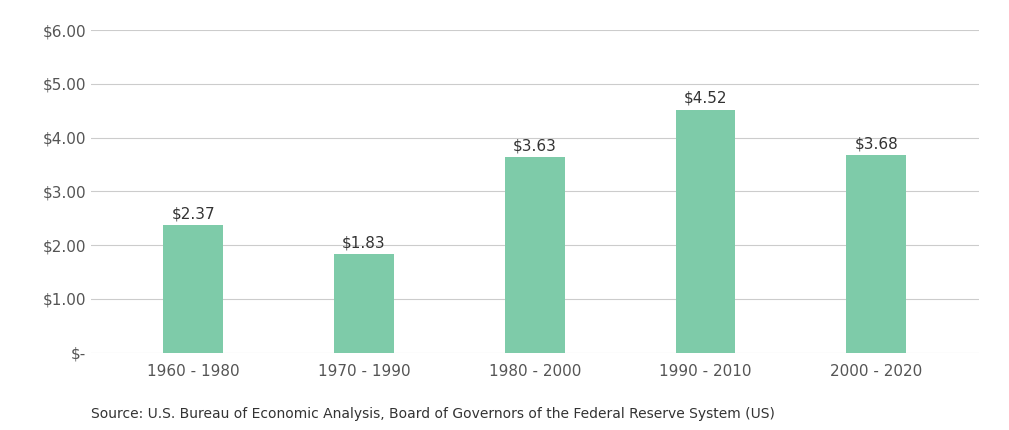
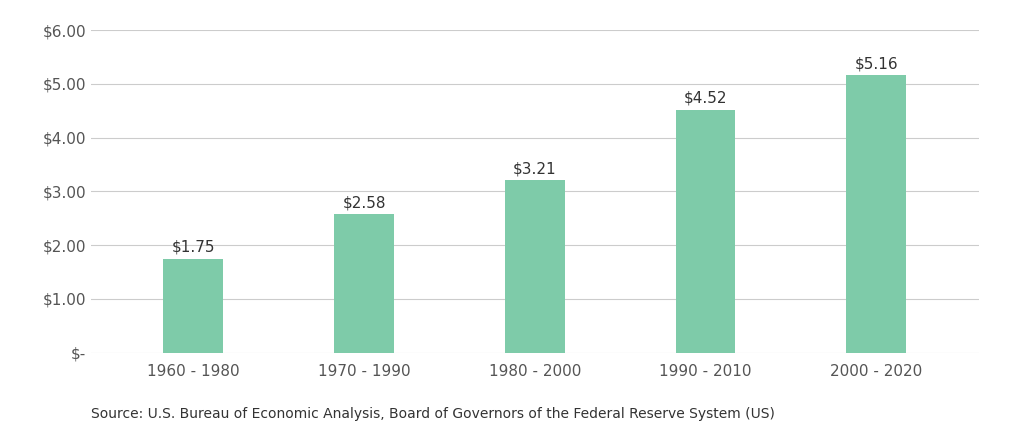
1960 - 1980: $2.37 -> $1.75
1970 - 1990: $1.83 -> $2.58
1980 - 2000: $3.63 -> $3.21
2000 - 2020: $3.68 -> $5.16
